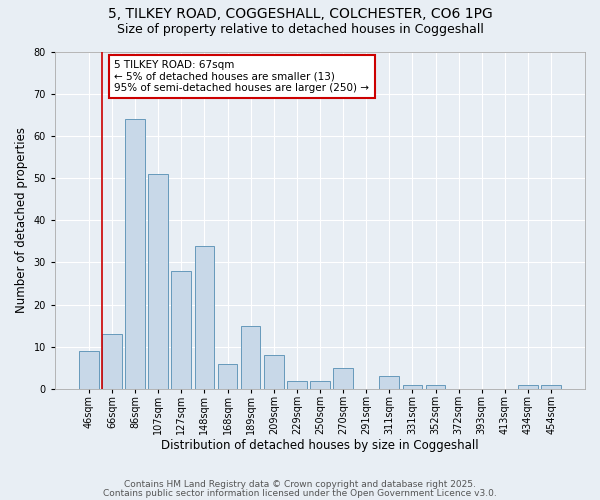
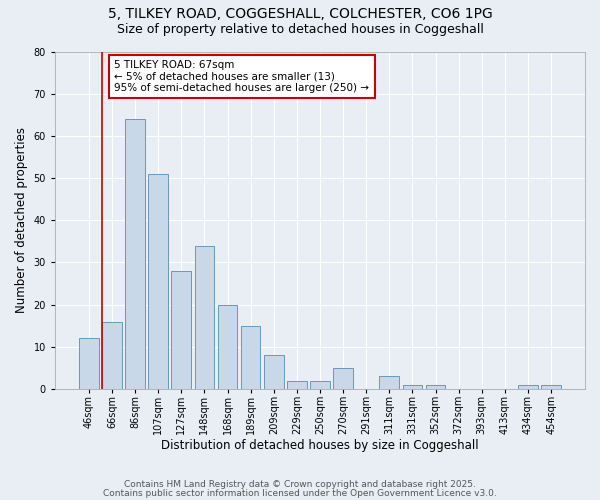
46sqm: 9 -> 12
66sqm: 13 -> 16
168sqm: 6 -> 20
